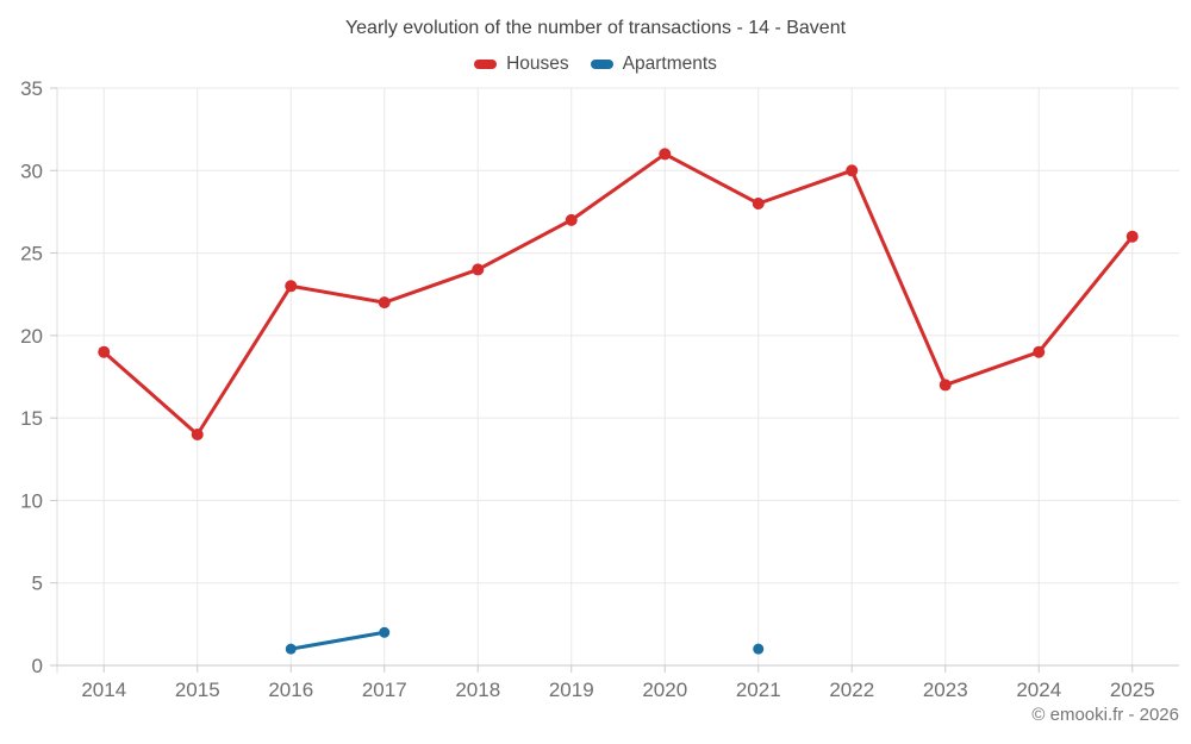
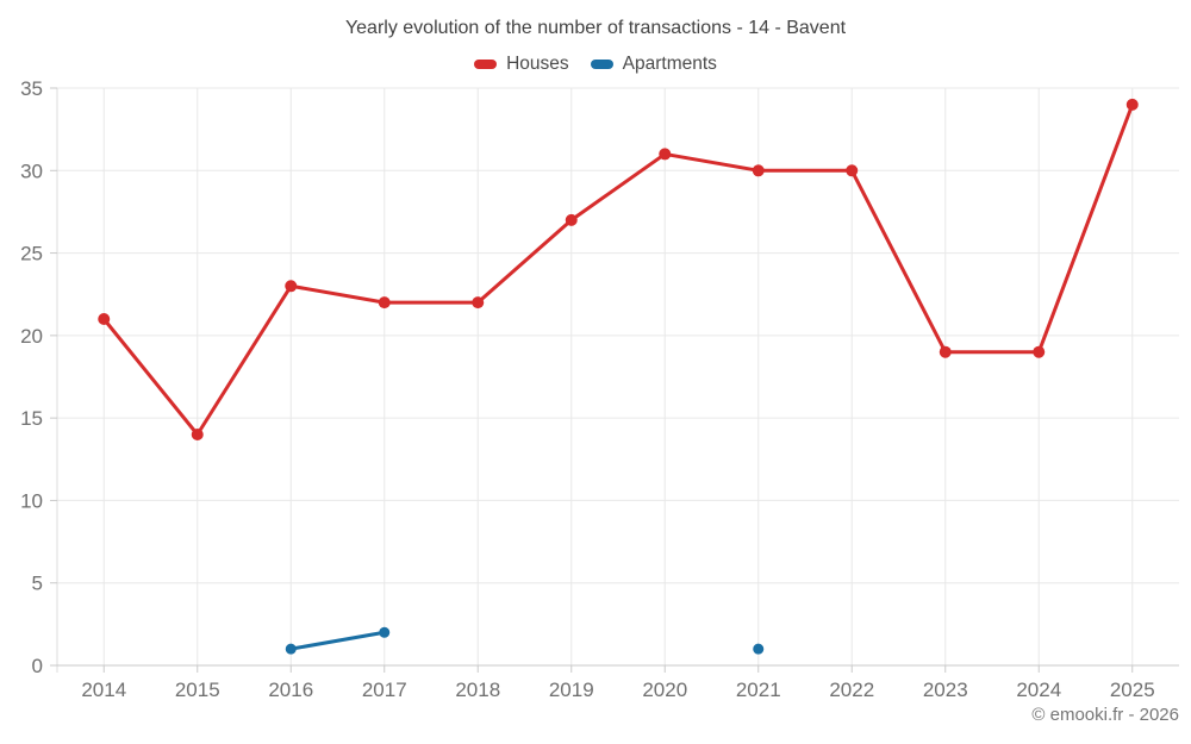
Houses/2014: 19 -> 21
Houses/2018: 24 -> 22
Houses/2021: 28 -> 30
Houses/2023: 17 -> 19
Houses/2025: 26 -> 34
